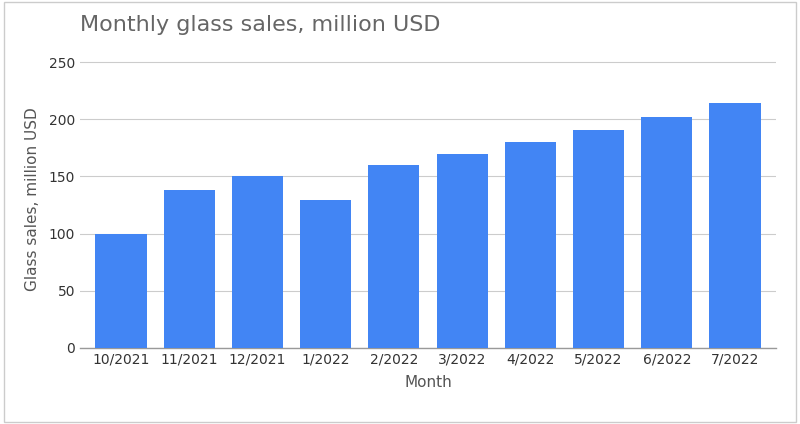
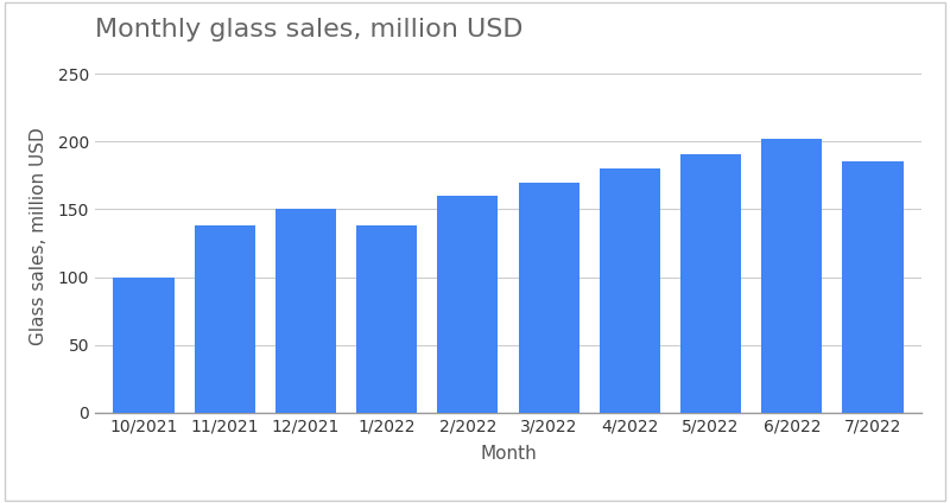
1/2022: 129 -> 138
7/2022: 214 -> 185
